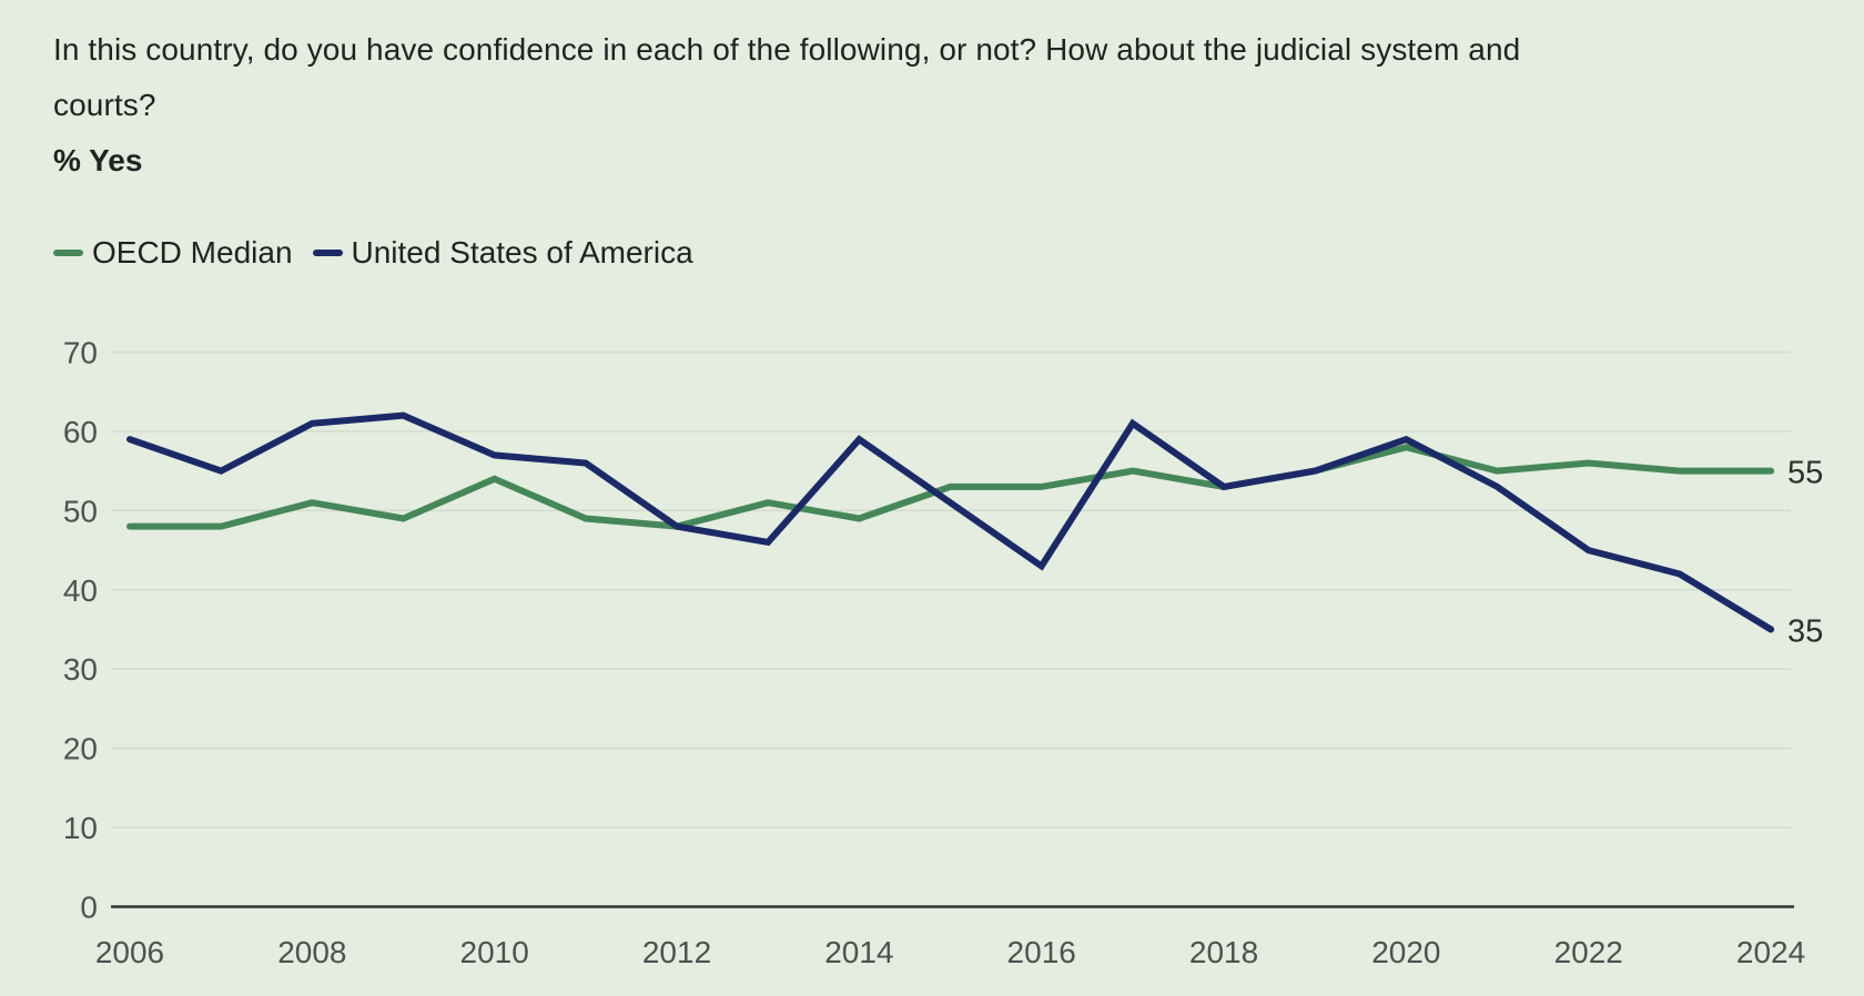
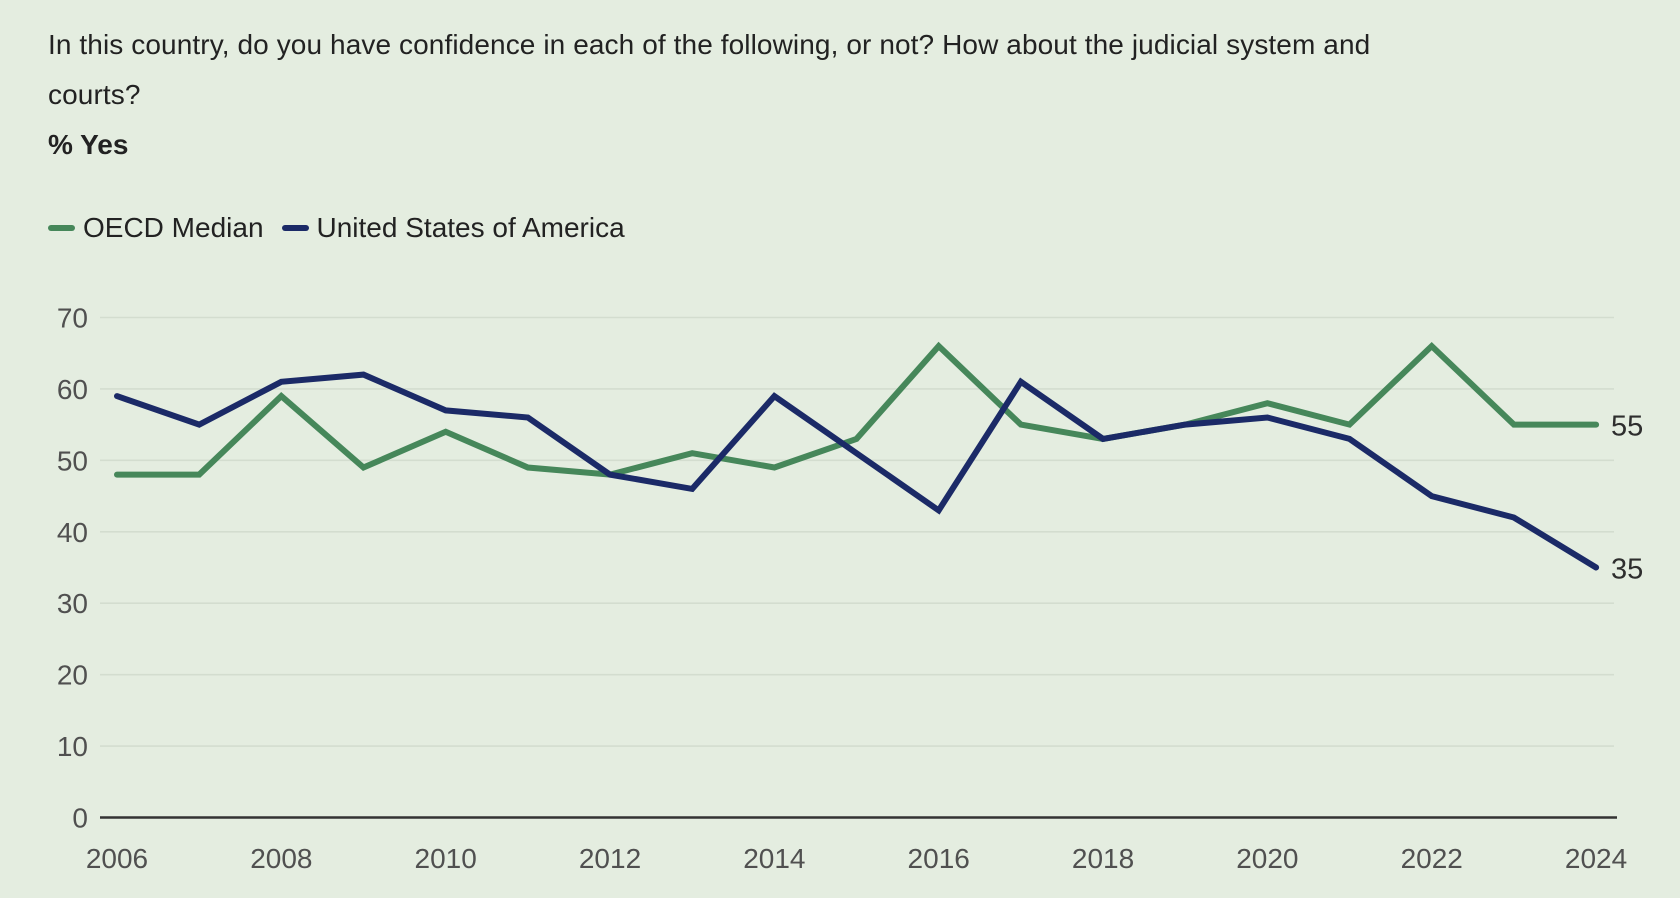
OECD Median/2008: 51 -> 59
OECD Median/2016: 53 -> 66
United States of America/2020: 59 -> 56
OECD Median/2022: 56 -> 66
